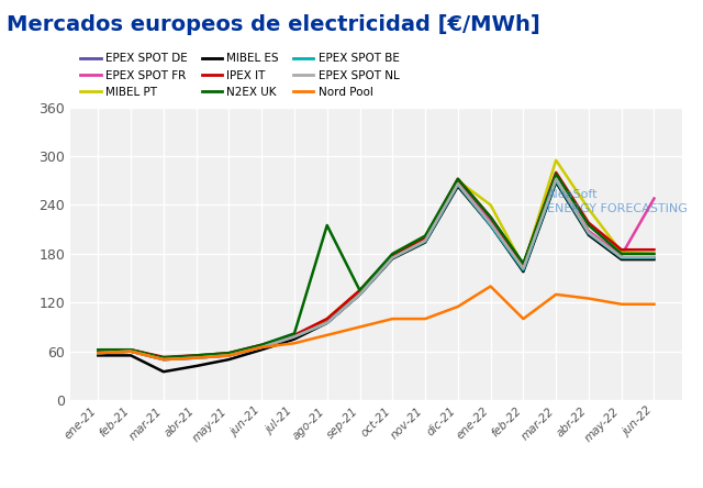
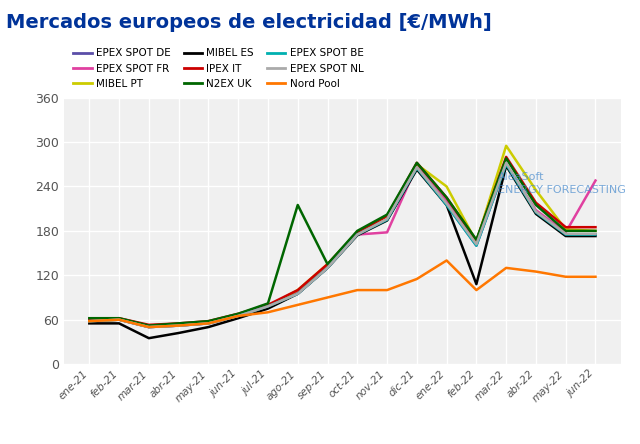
EPEX SPOT FR/nov-21: 198 -> 178
MIBEL ES/feb-22: 158 -> 108
